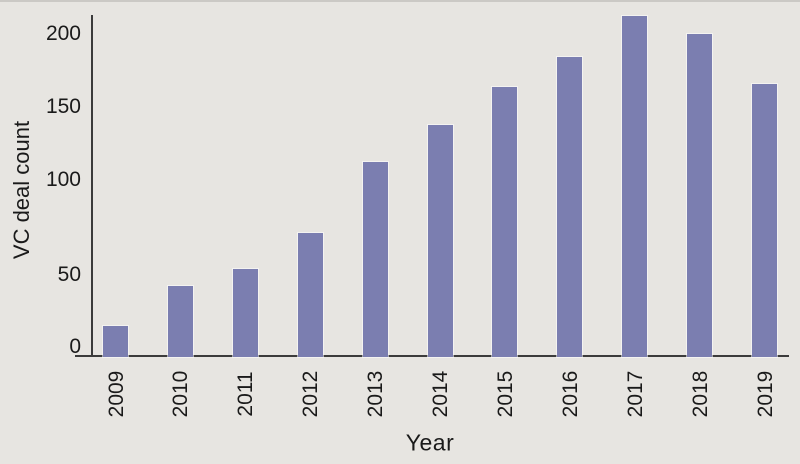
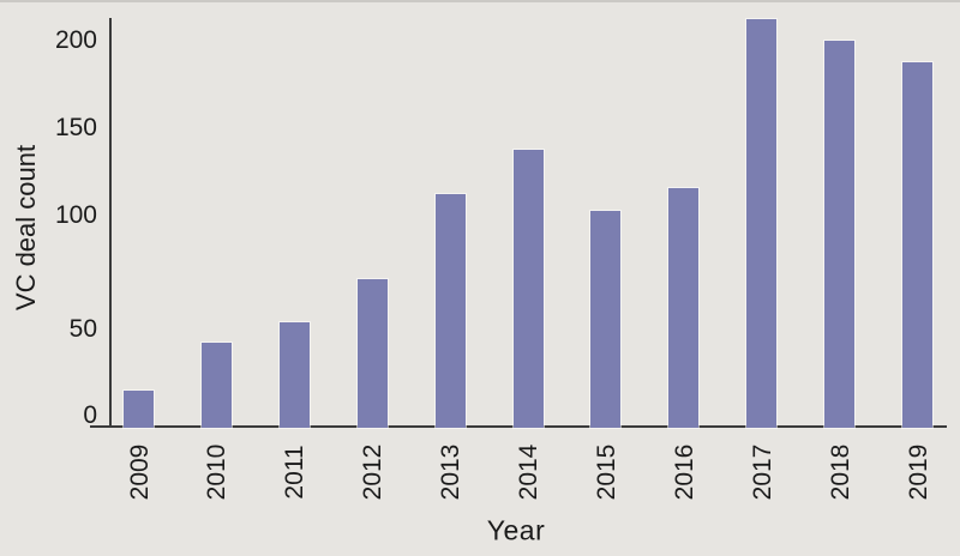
2015: 164 -> 103
2016: 184 -> 116
2019: 166 -> 188
